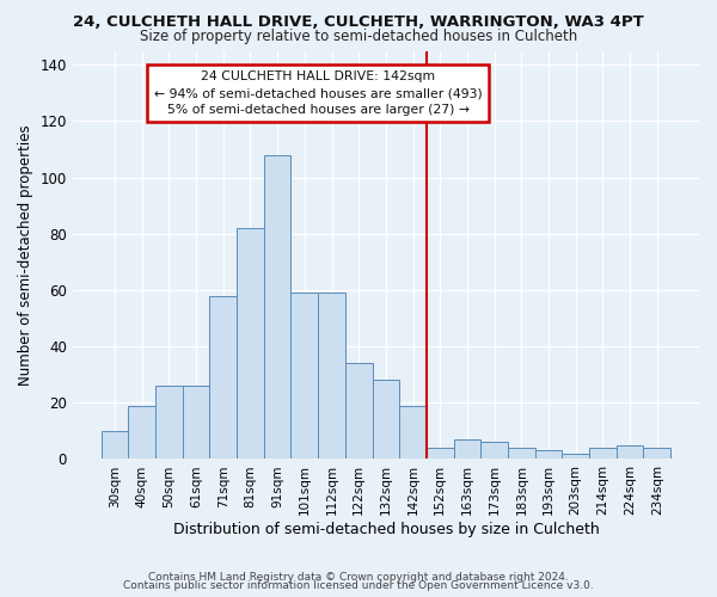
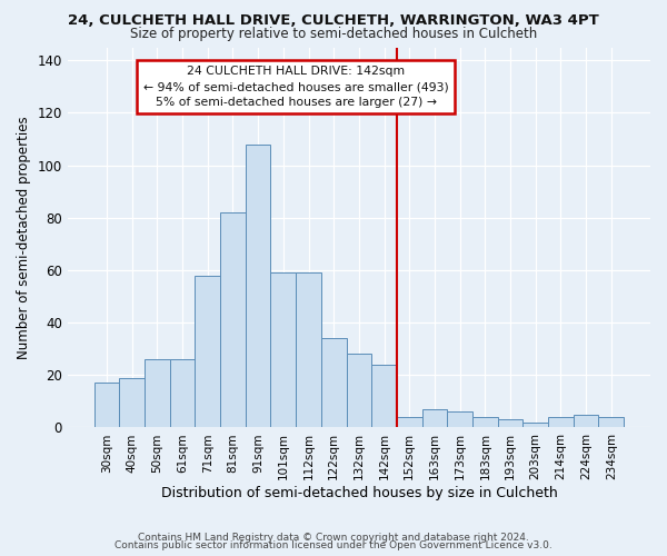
30sqm: 10 -> 17
142sqm: 19 -> 24
